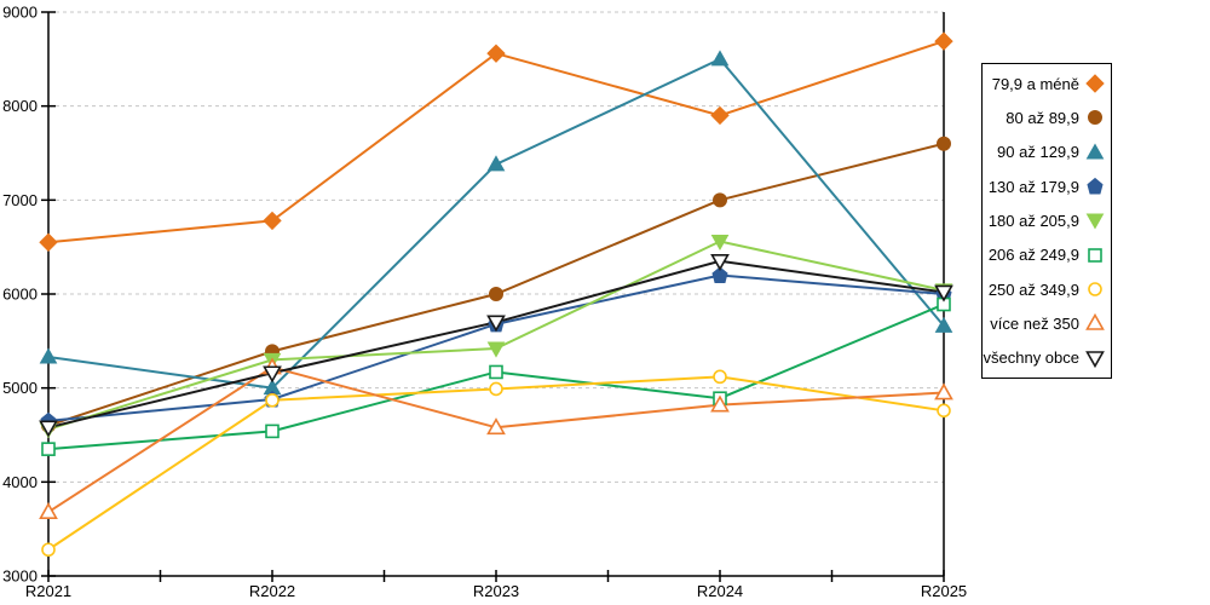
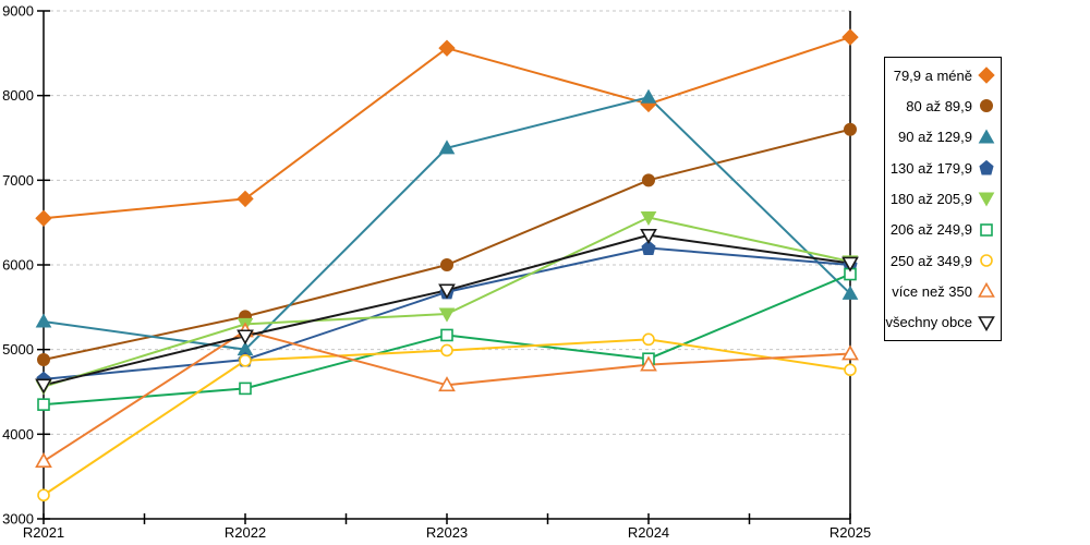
80 až 89,9/R2021: 4600 -> 4900
90 až 129,9/R2024: 8500 -> 8000
